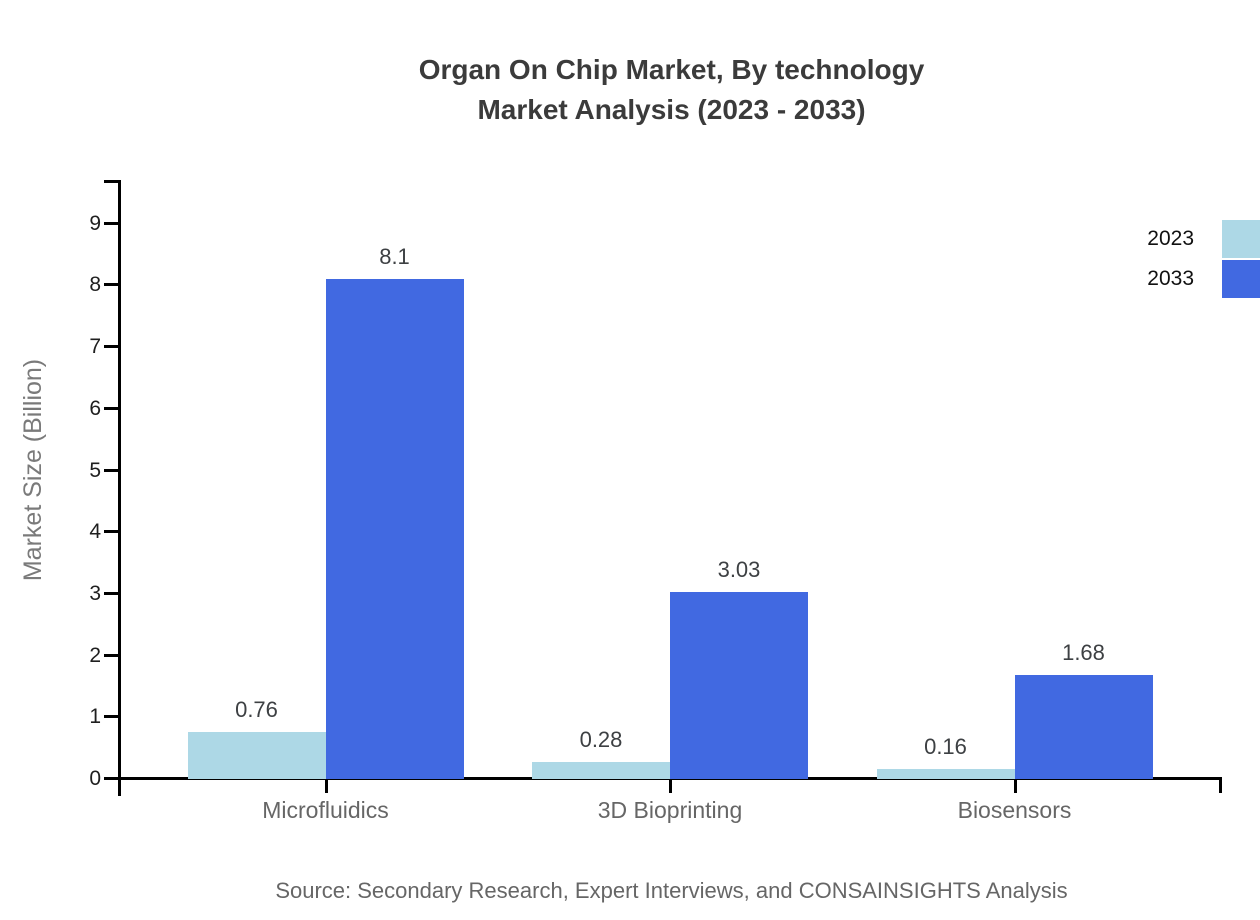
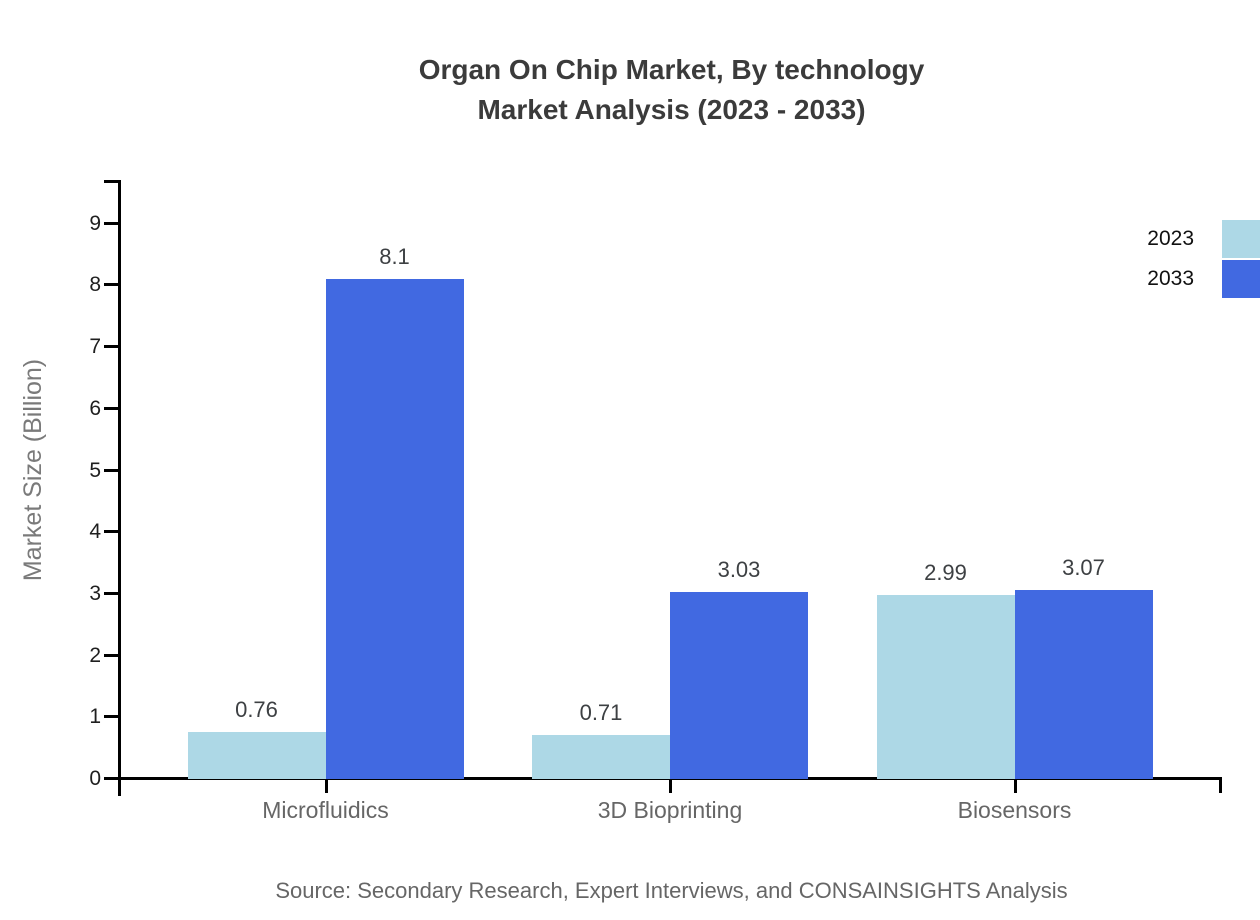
2023/3D Bioprinting: 0.28 -> 0.71
2023/Biosensors: 0.16 -> 2.99
2033/Biosensors: 1.68 -> 3.07
